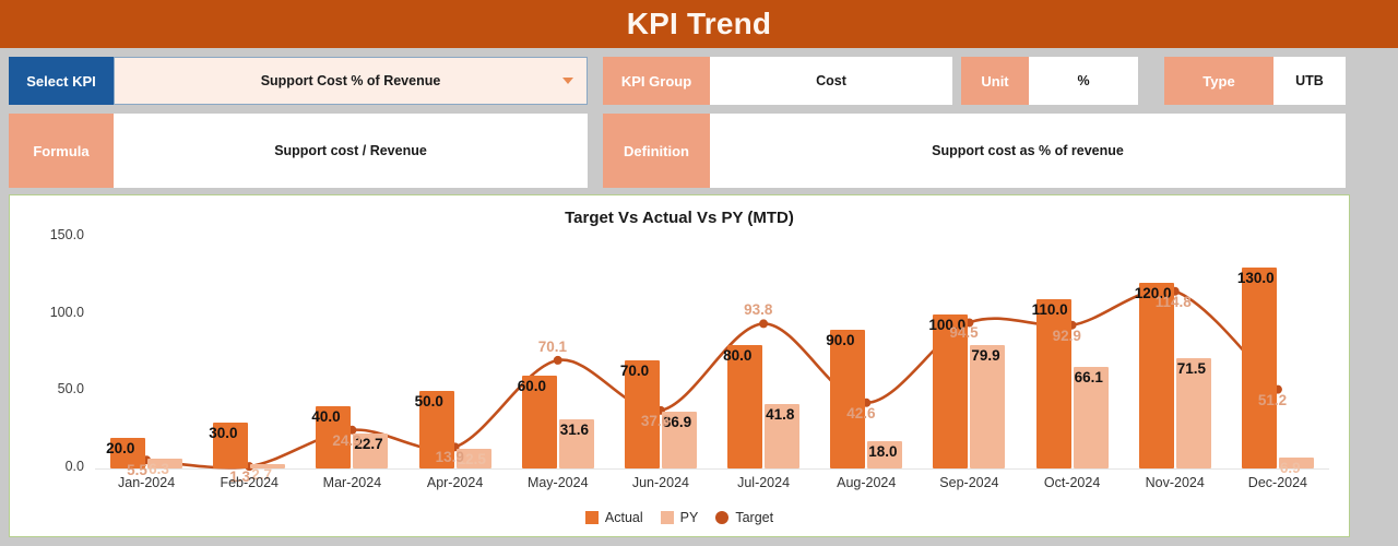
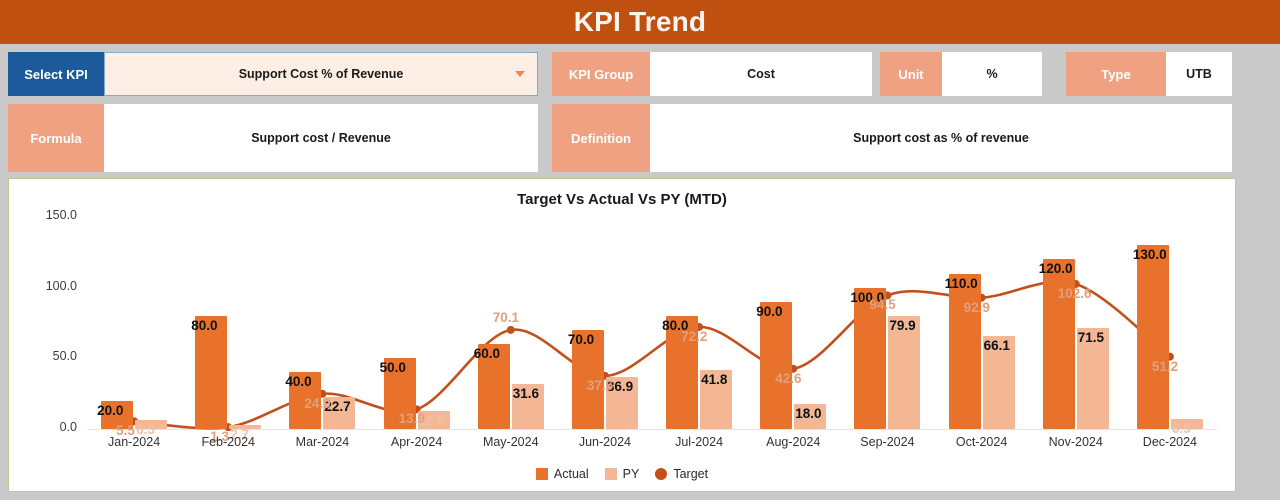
Actual/Feb-2024: 30.0 -> 80.0
Target/Jul-2024: 93.8 -> 72.2
Target/Nov-2024: 114.8 -> 102.6
